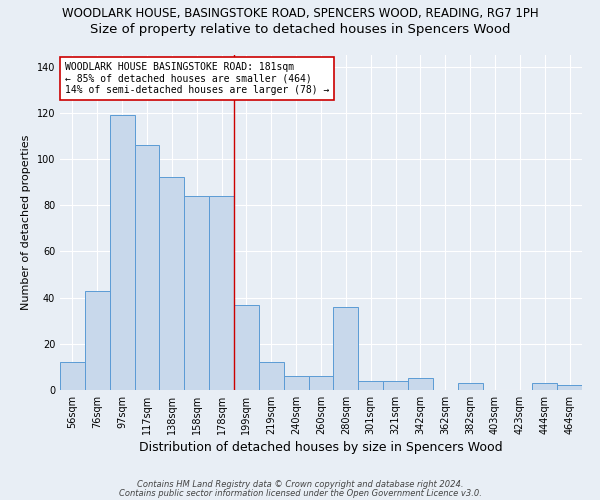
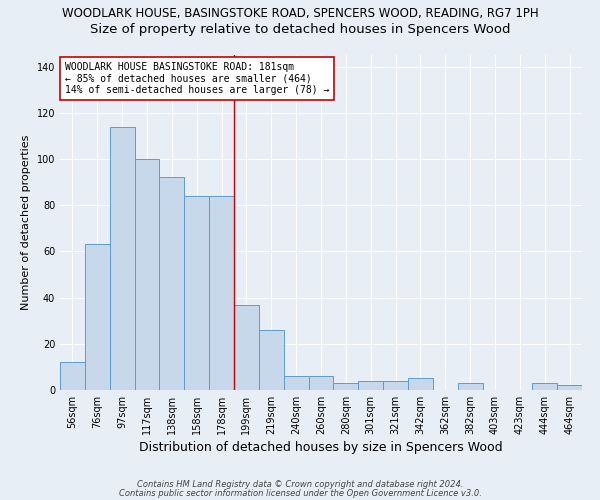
76sqm: 43 -> 63
97sqm: 119 -> 114
117sqm: 106 -> 100
219sqm: 12 -> 26
280sqm: 36 -> 3
